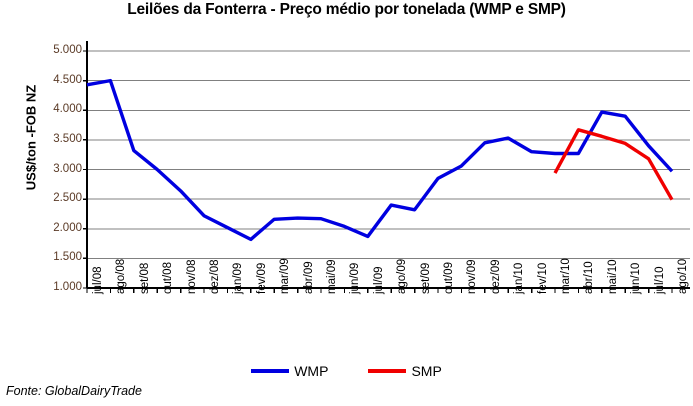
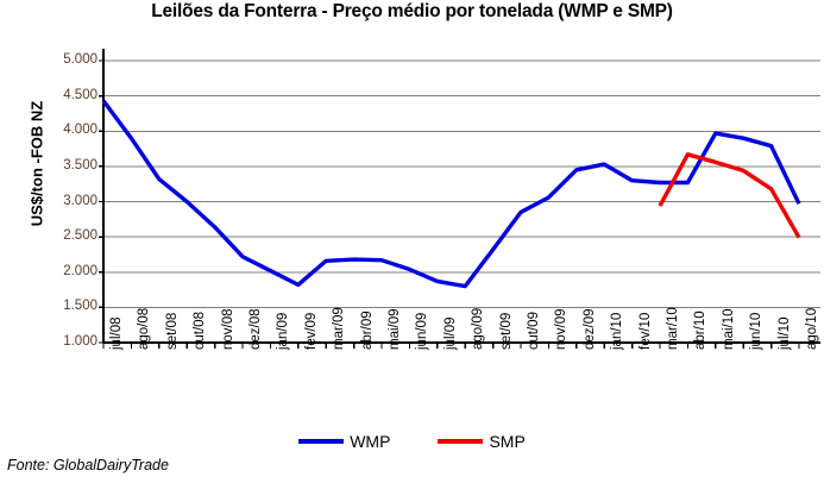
WMP/ago/08: 4500 -> 3900
WMP/ago/09: 2400 -> 1800
WMP/jul/10: 3400 -> 3800
